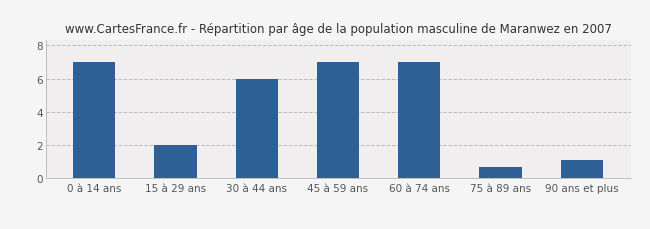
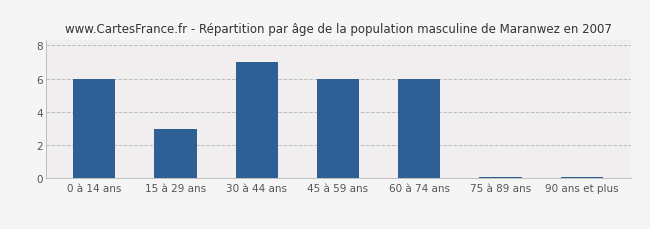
0 à 14 ans: 7.0 -> 6.0
15 à 29 ans: 2.0 -> 3.0
30 à 44 ans: 6.0 -> 7.0
45 à 59 ans: 7.0 -> 6.0
60 à 74 ans: 7.0 -> 6.0
75 à 89 ans: 0.7 -> 0.1
90 ans et plus: 1.1 -> 0.1
